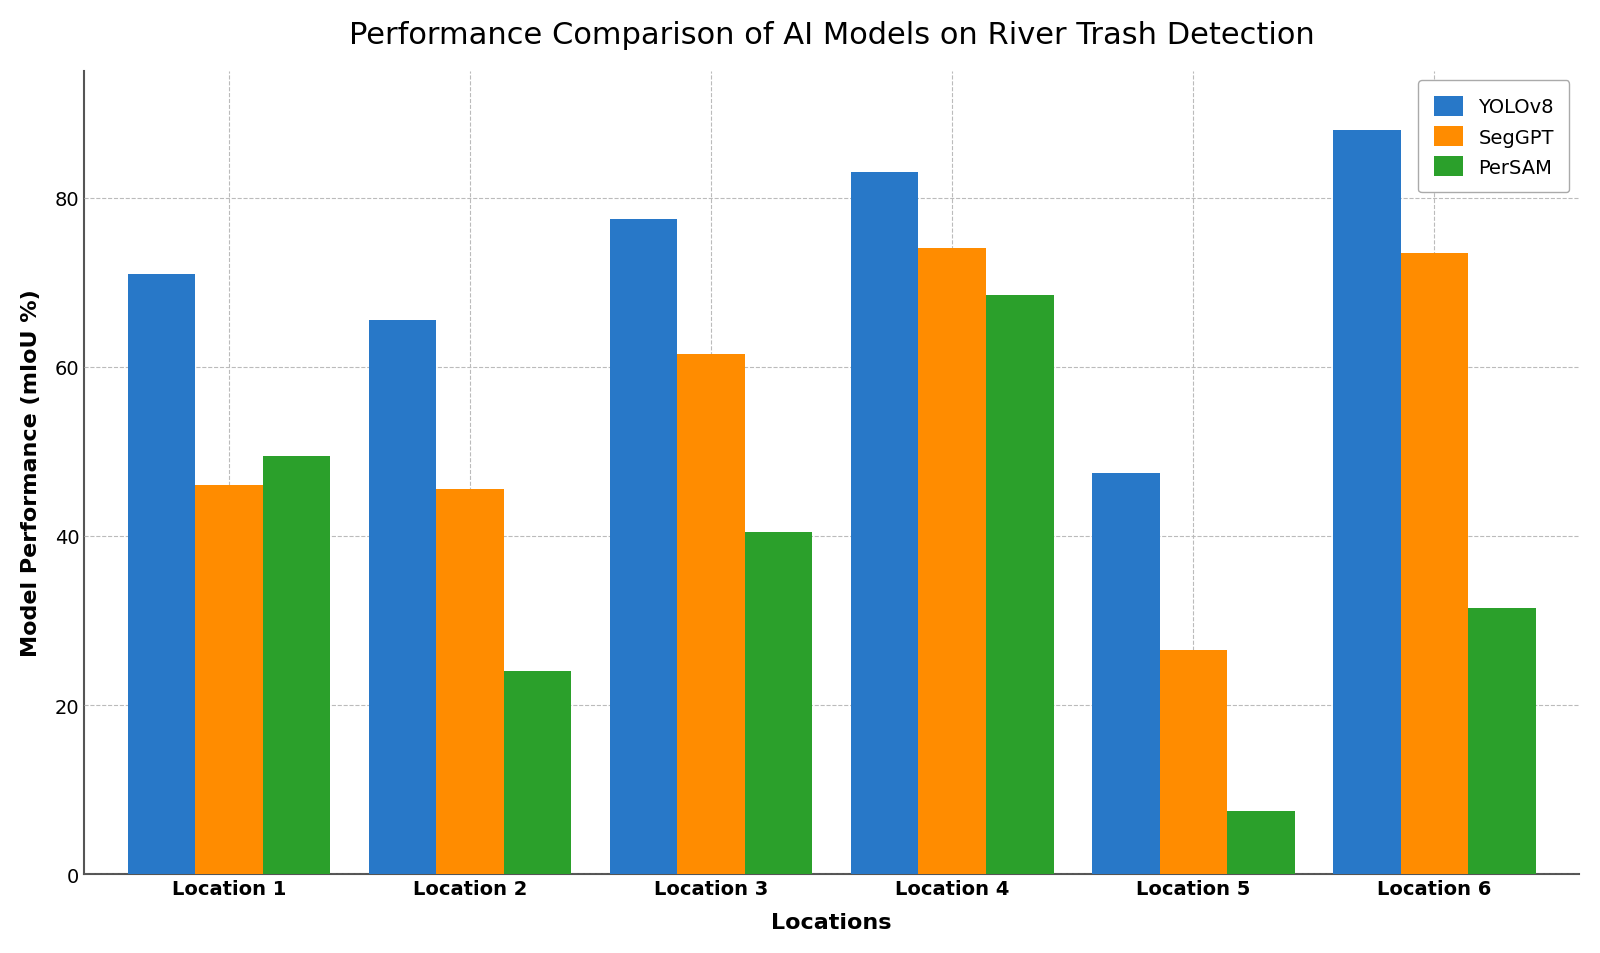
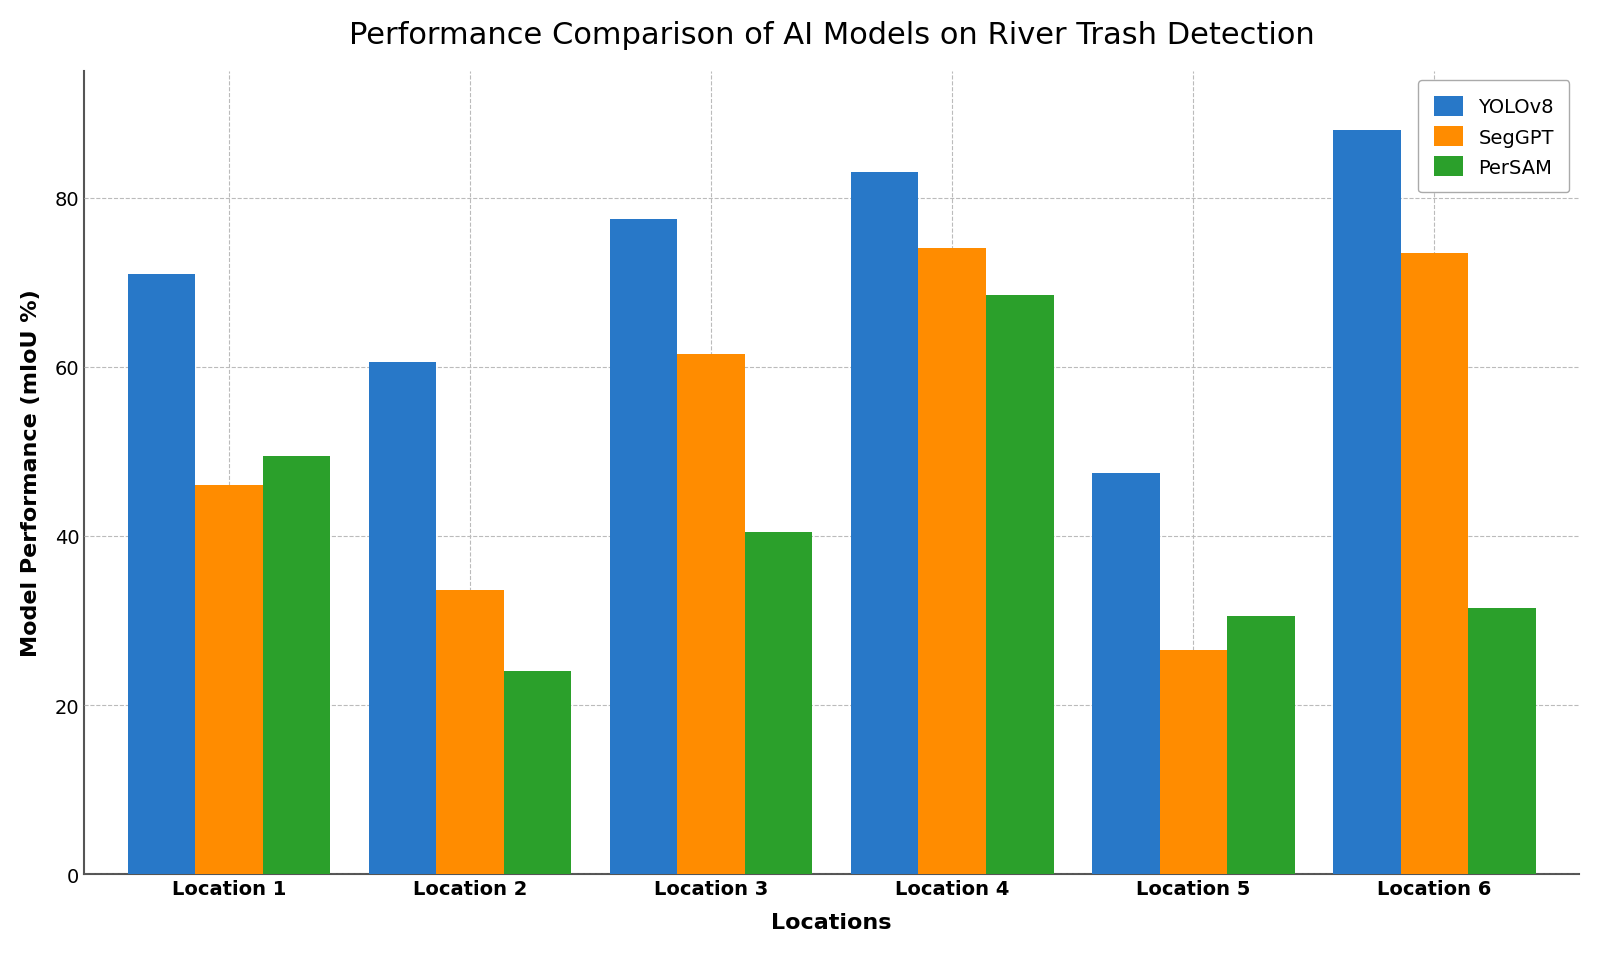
YOLOv8/Location 2: 65.5 -> 60.6
SegGPT/Location 2: 45.5 -> 33.6
PerSAM/Location 5: 7.5 -> 30.6
